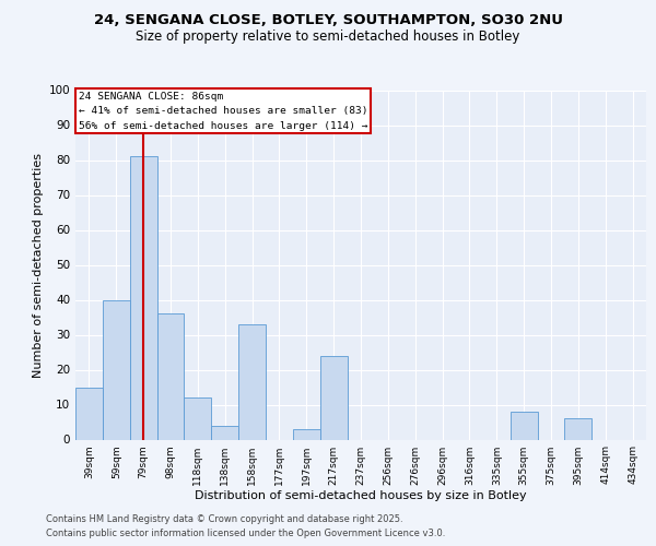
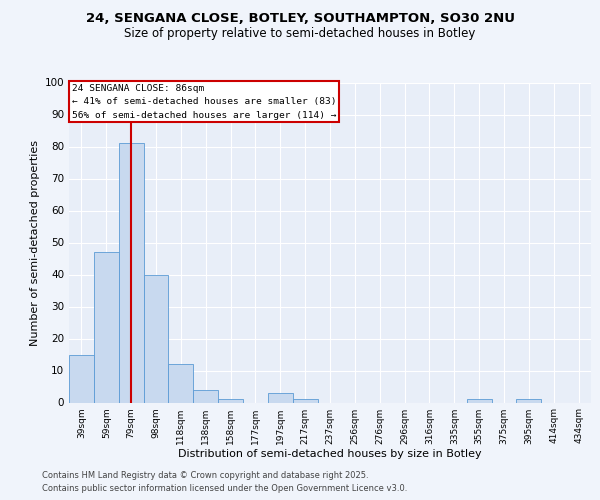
59sqm: 40 -> 47
98sqm: 36 -> 40
158sqm: 33 -> 1
217sqm: 24 -> 1
355sqm: 8 -> 1
395sqm: 6 -> 1
